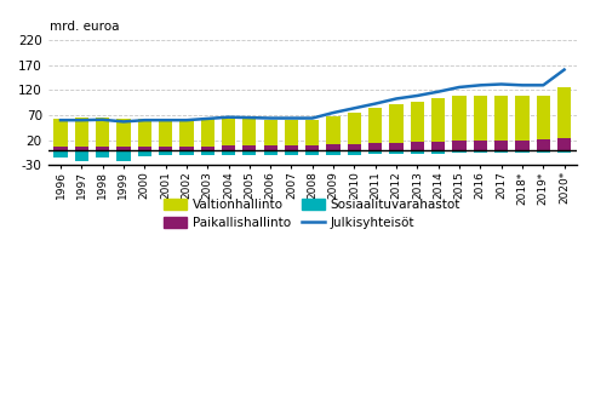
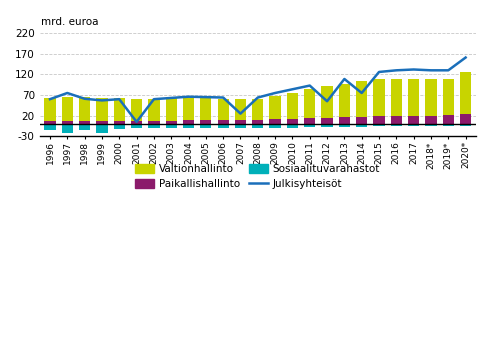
Julkisyhteisöt/1997: 60 -> 75
Julkisyhteisöt/2001: 60 -> 5
Julkisyhteisöt/2007: 64 -> 25
Julkisyhteisöt/2012: 103 -> 55
Julkisyhteisöt/2014: 117 -> 75
